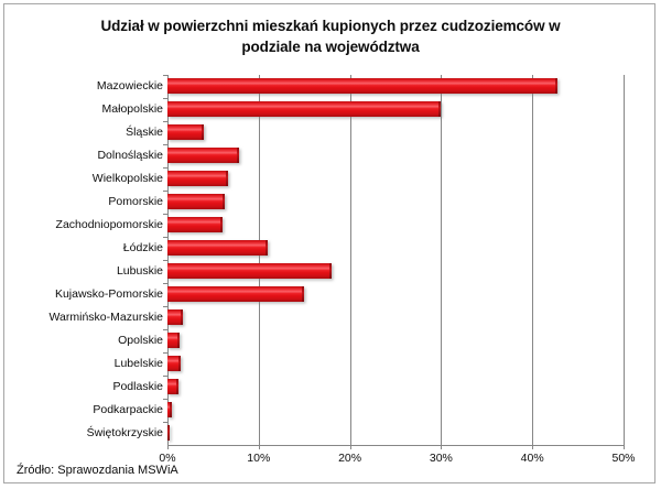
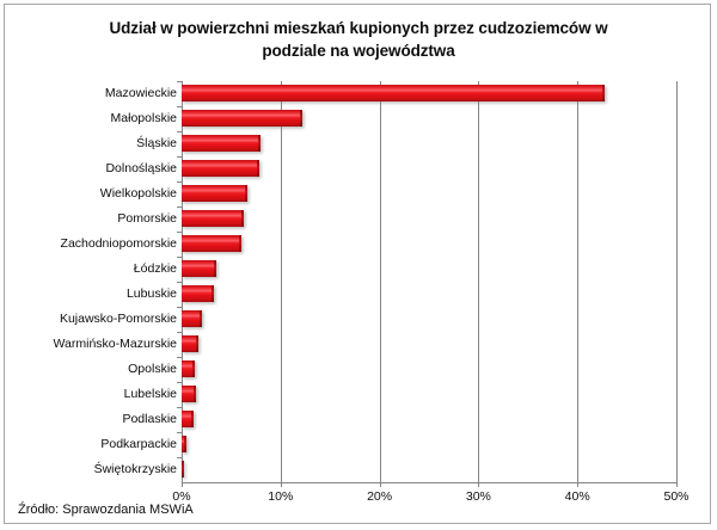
Małopolskie: 30% -> 12%
Śląskie: 4% -> 8%
Łódzkie: 11% -> 4%
Lubuskie: 18% -> 3%
Kujawsko-Pomorskie: 15% -> 2%
